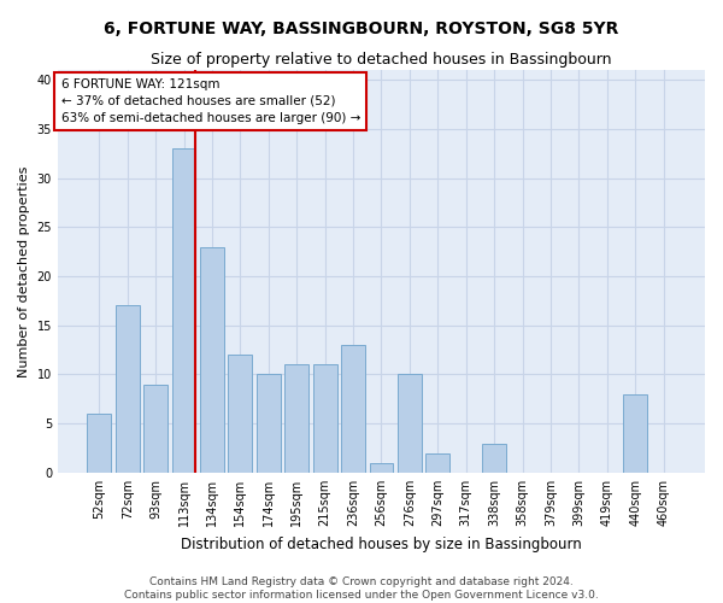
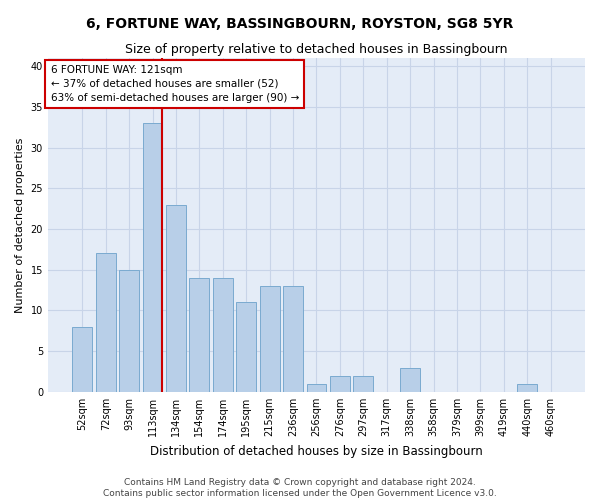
52sqm: 6 -> 8
93sqm: 9 -> 15
154sqm: 12 -> 14
174sqm: 10 -> 14
215sqm: 11 -> 13
276sqm: 10 -> 2
440sqm: 8 -> 1
